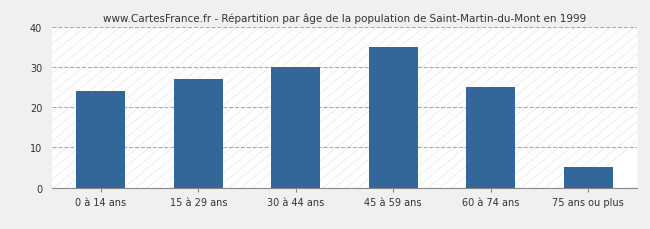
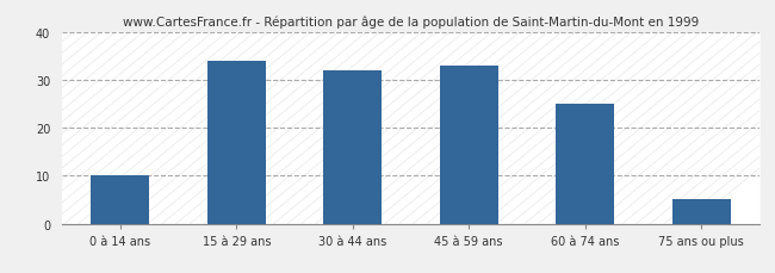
0 à 14 ans: 24 -> 10
15 à 29 ans: 27 -> 34
30 à 44 ans: 30 -> 32
45 à 59 ans: 35 -> 33
